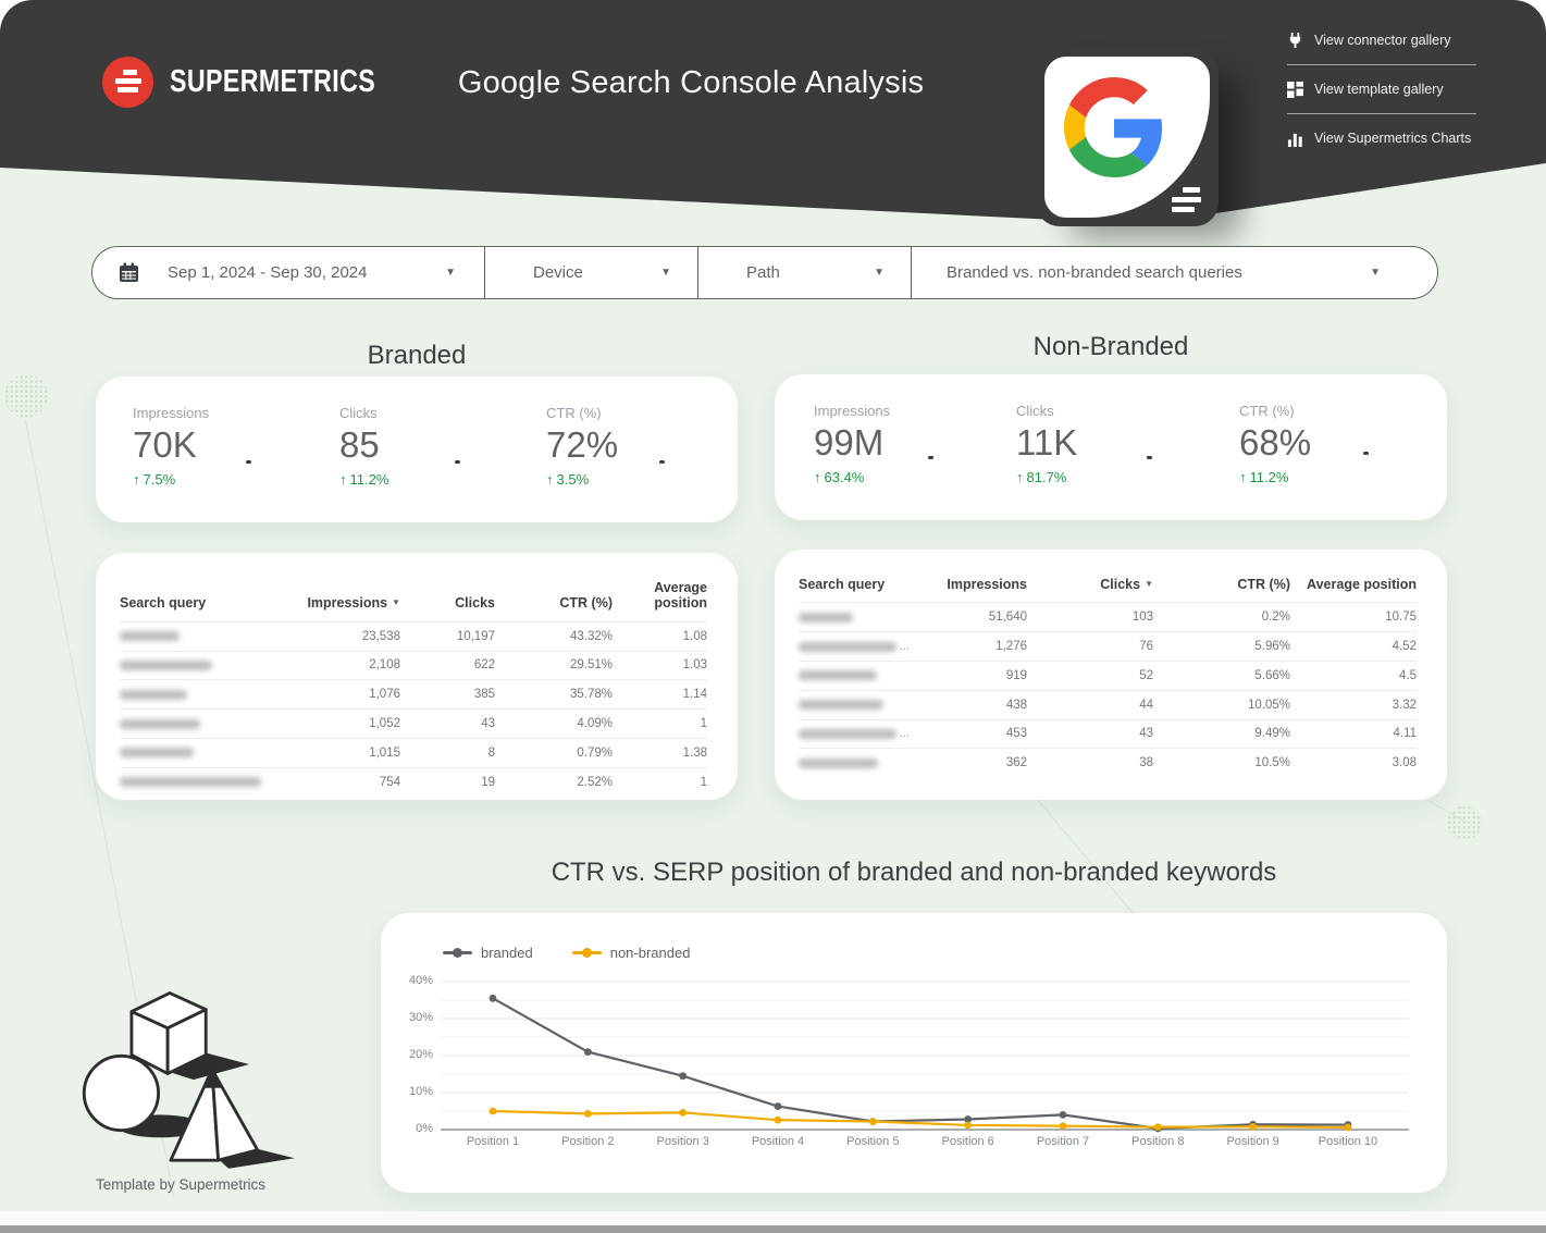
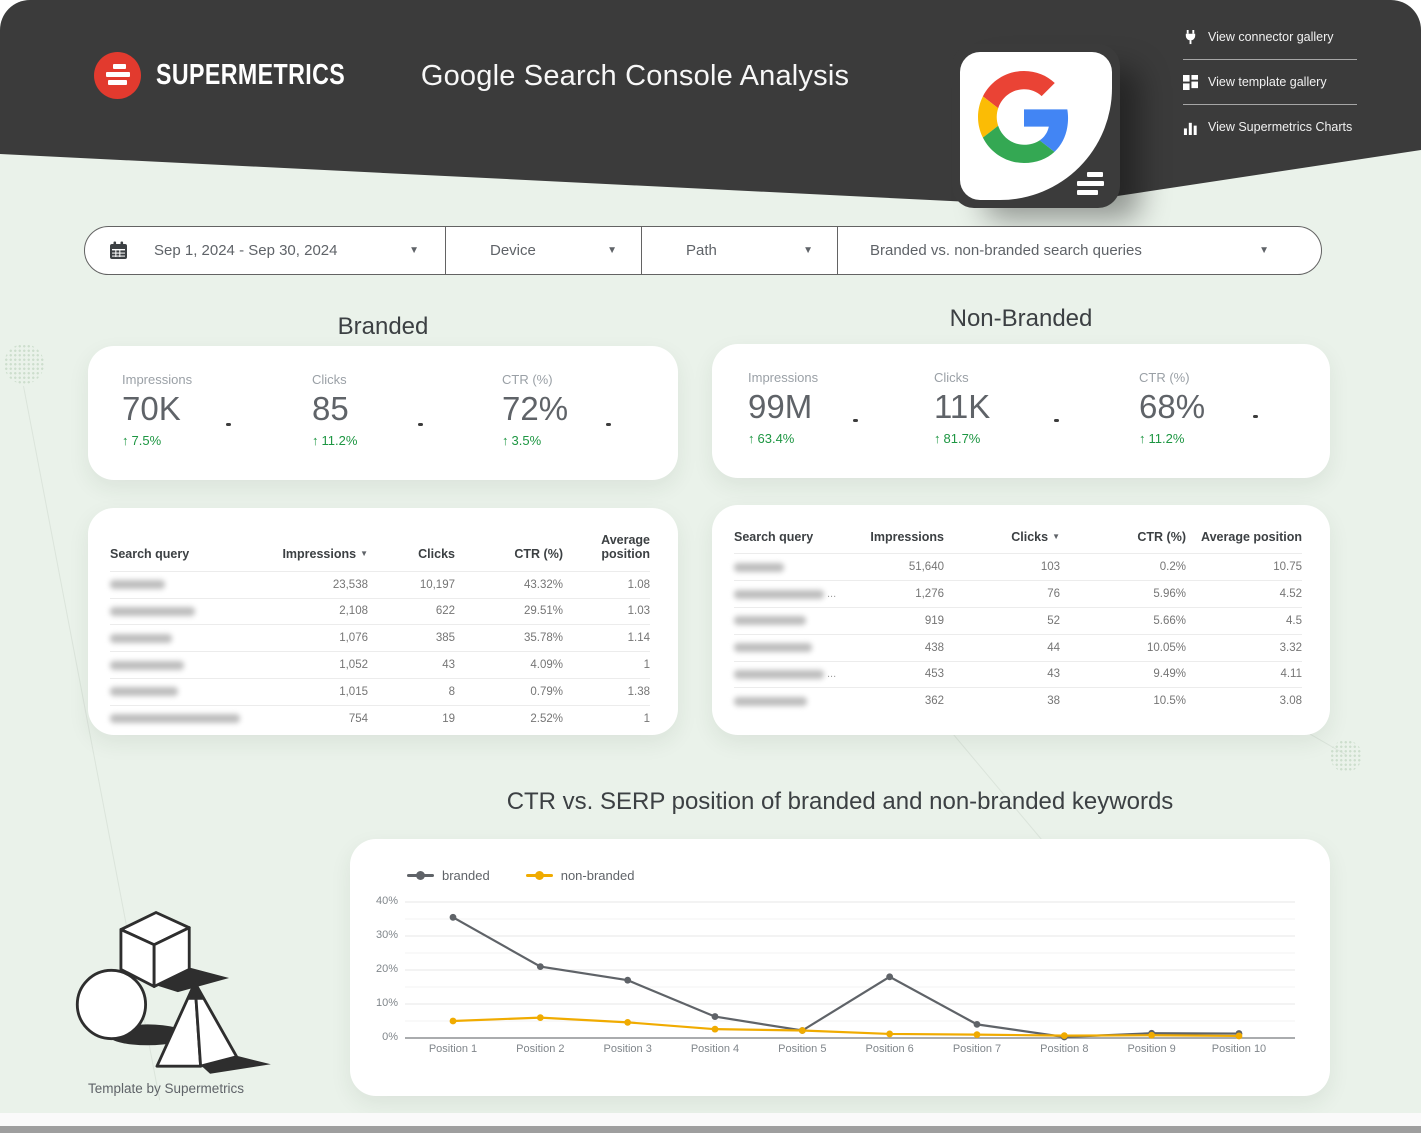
non-branded/Position 2: 4% -> 6%
branded/Position 3: 14% -> 17%
branded/Position 6: 3% -> 18%
